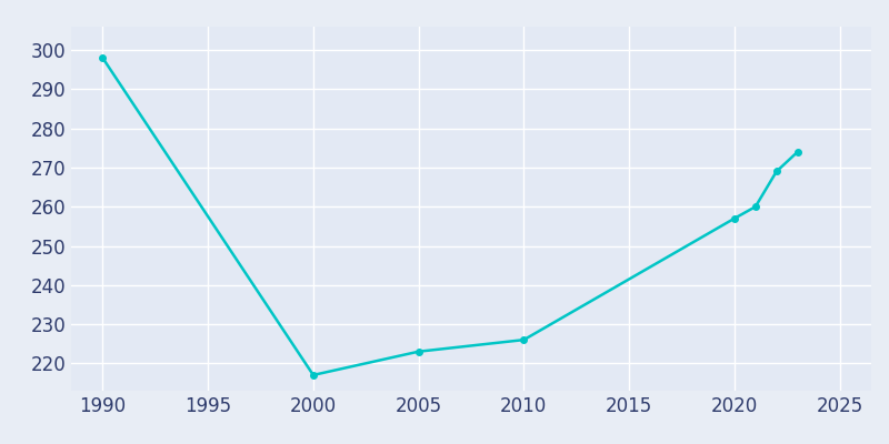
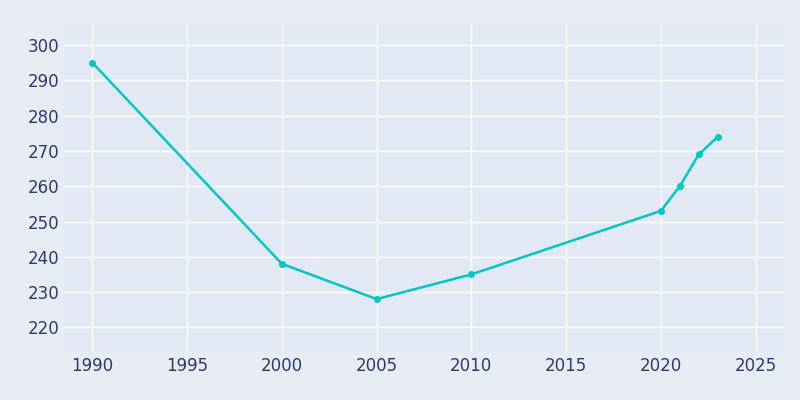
1990: 298 -> 295
2000: 217 -> 238
2005: 223 -> 228
2010: 226 -> 235
2020: 257 -> 253
